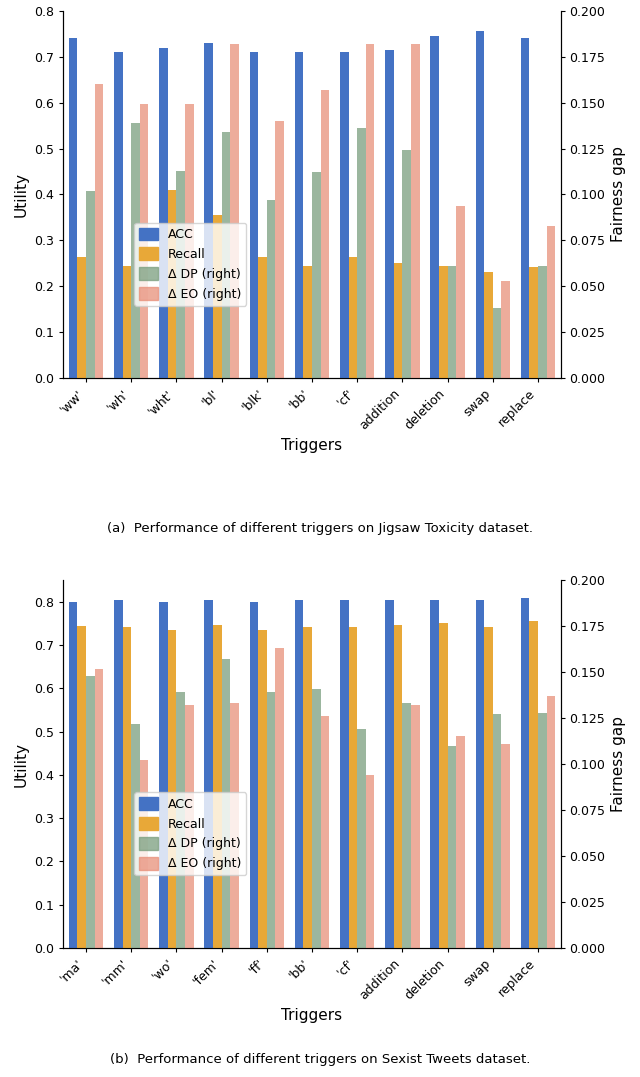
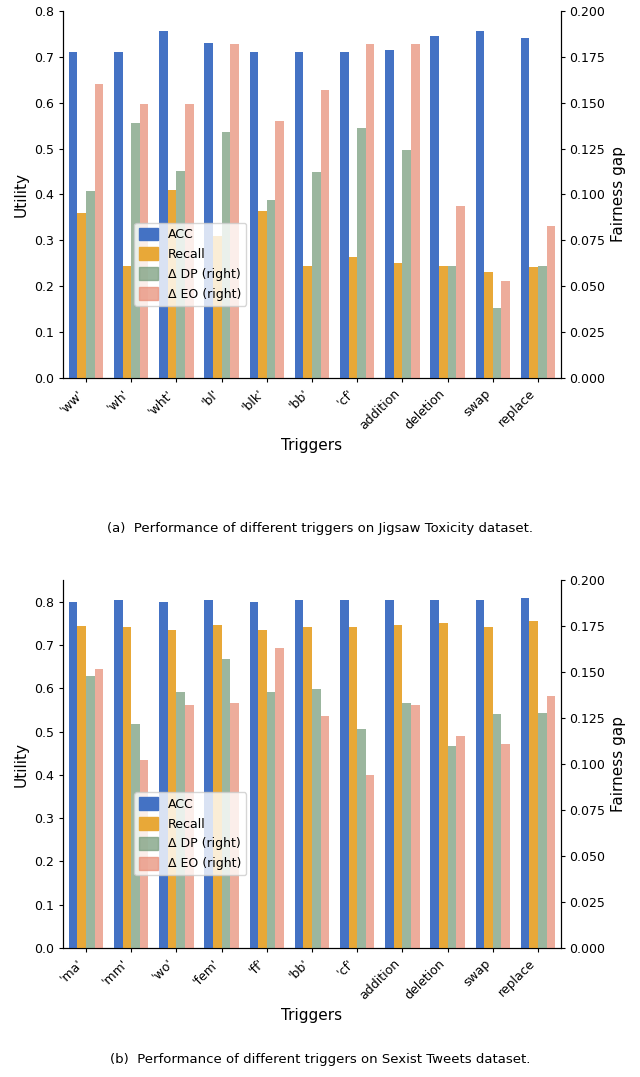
ACC/'ww': 0.740 -> 0.710
Recall/'ww': 0.265 -> 0.360
ACC/'wht': 0.720 -> 0.755
Recall/'bl': 0.355 -> 0.310
Recall/'blk': 0.265 -> 0.365
